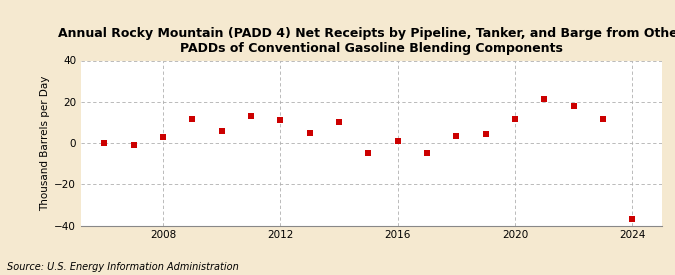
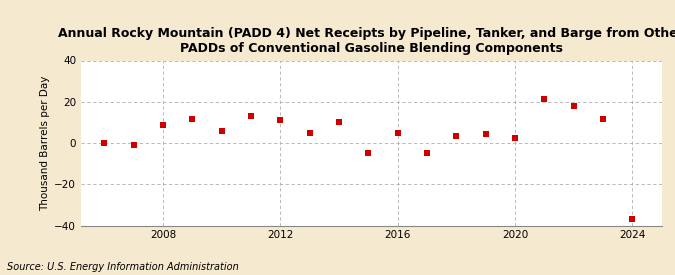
2008: 3.0 -> 8.5
2016: 1.0 -> 5.0
2020: 11.5 -> 2.5
